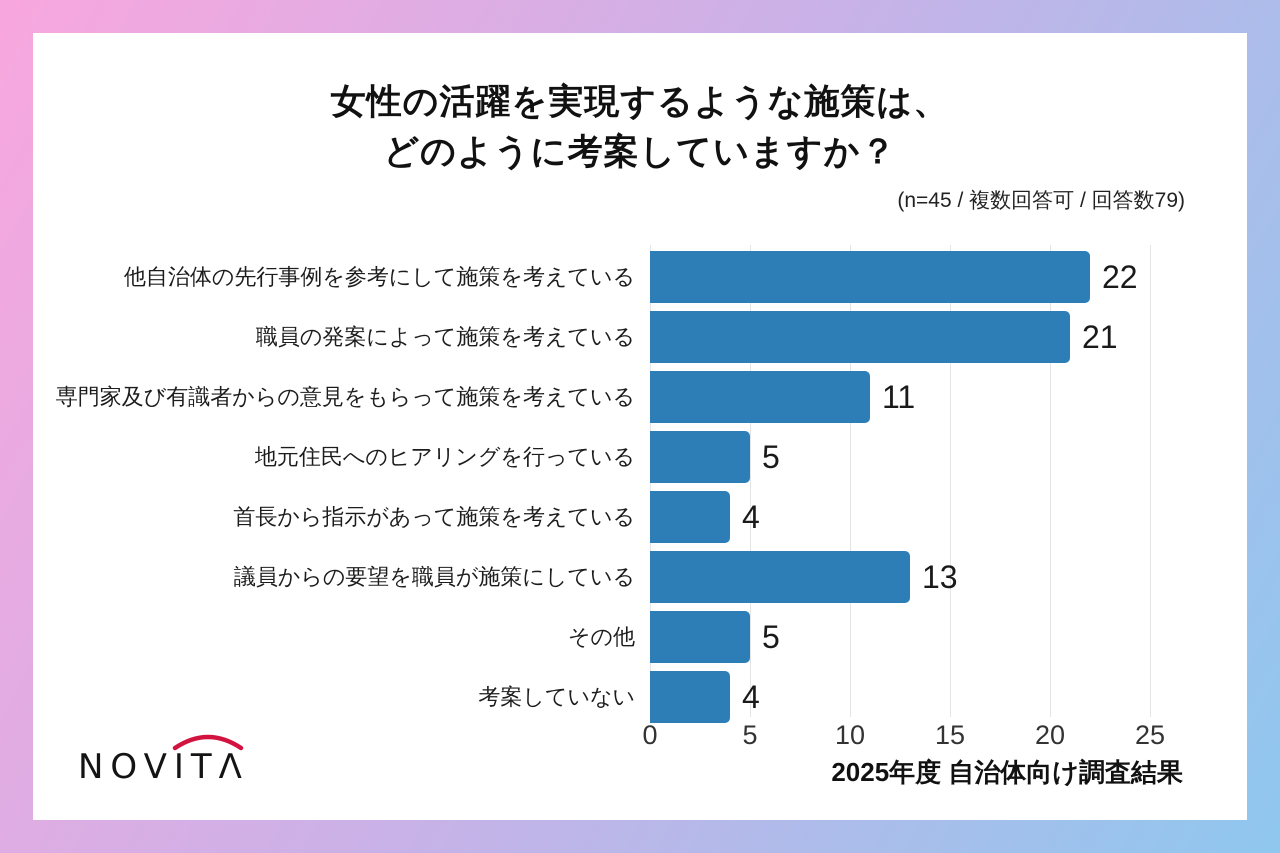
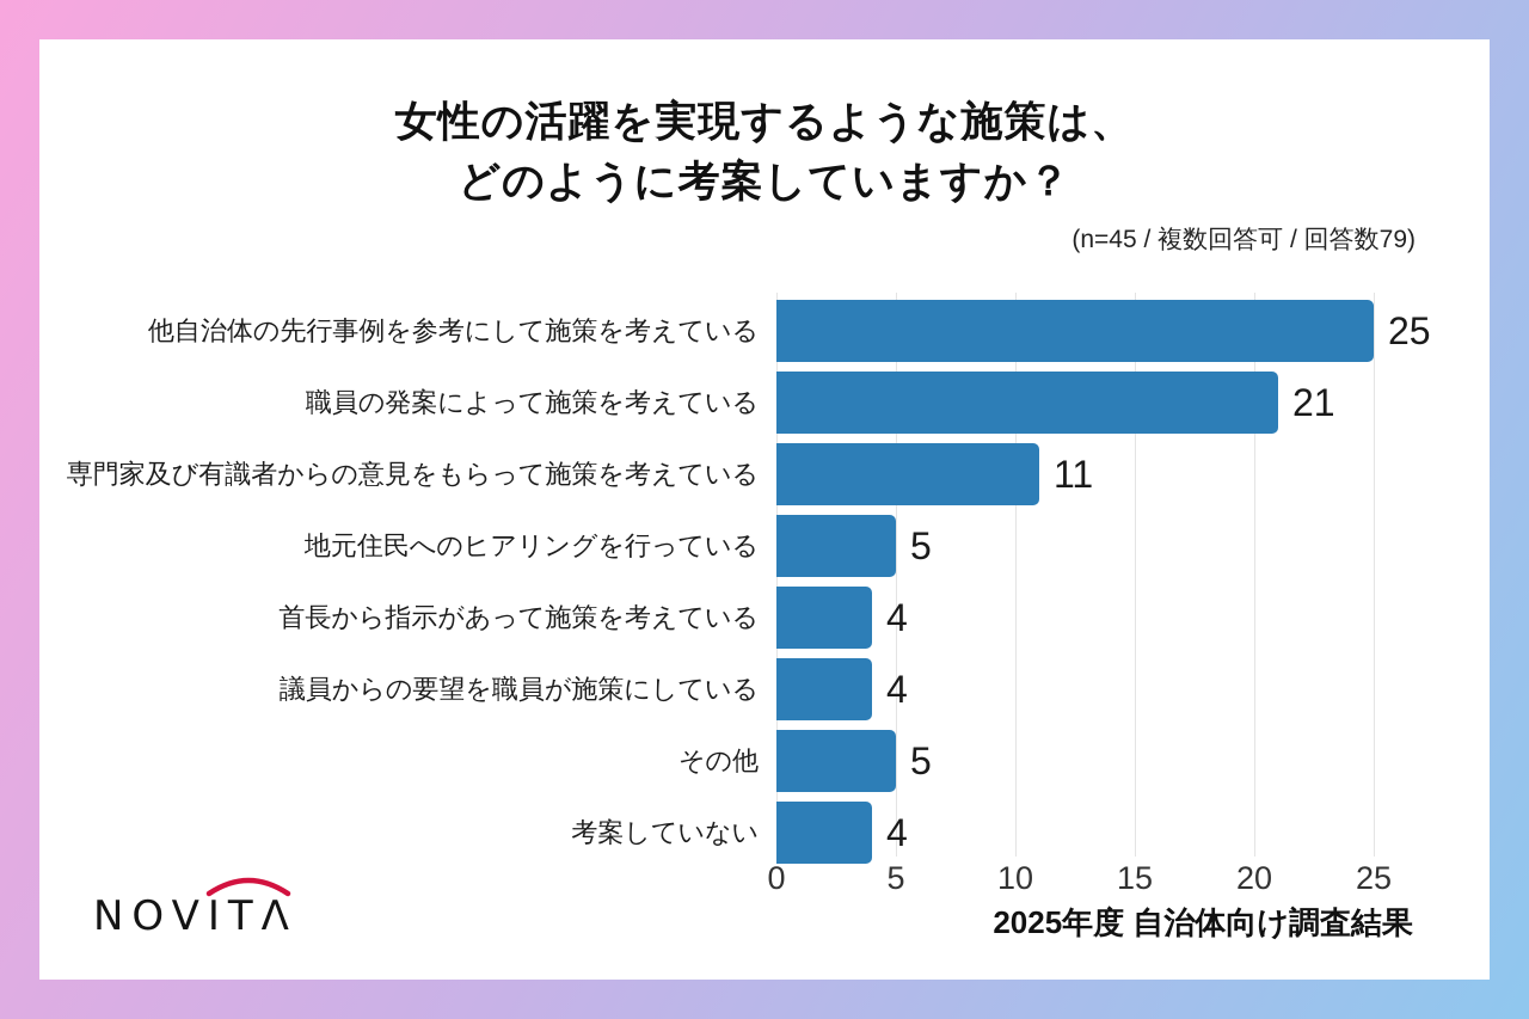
他自治体の先行事例を参考にして施策を考えている: 22 -> 25
議員からの要望を職員が施策にしている: 13 -> 4
